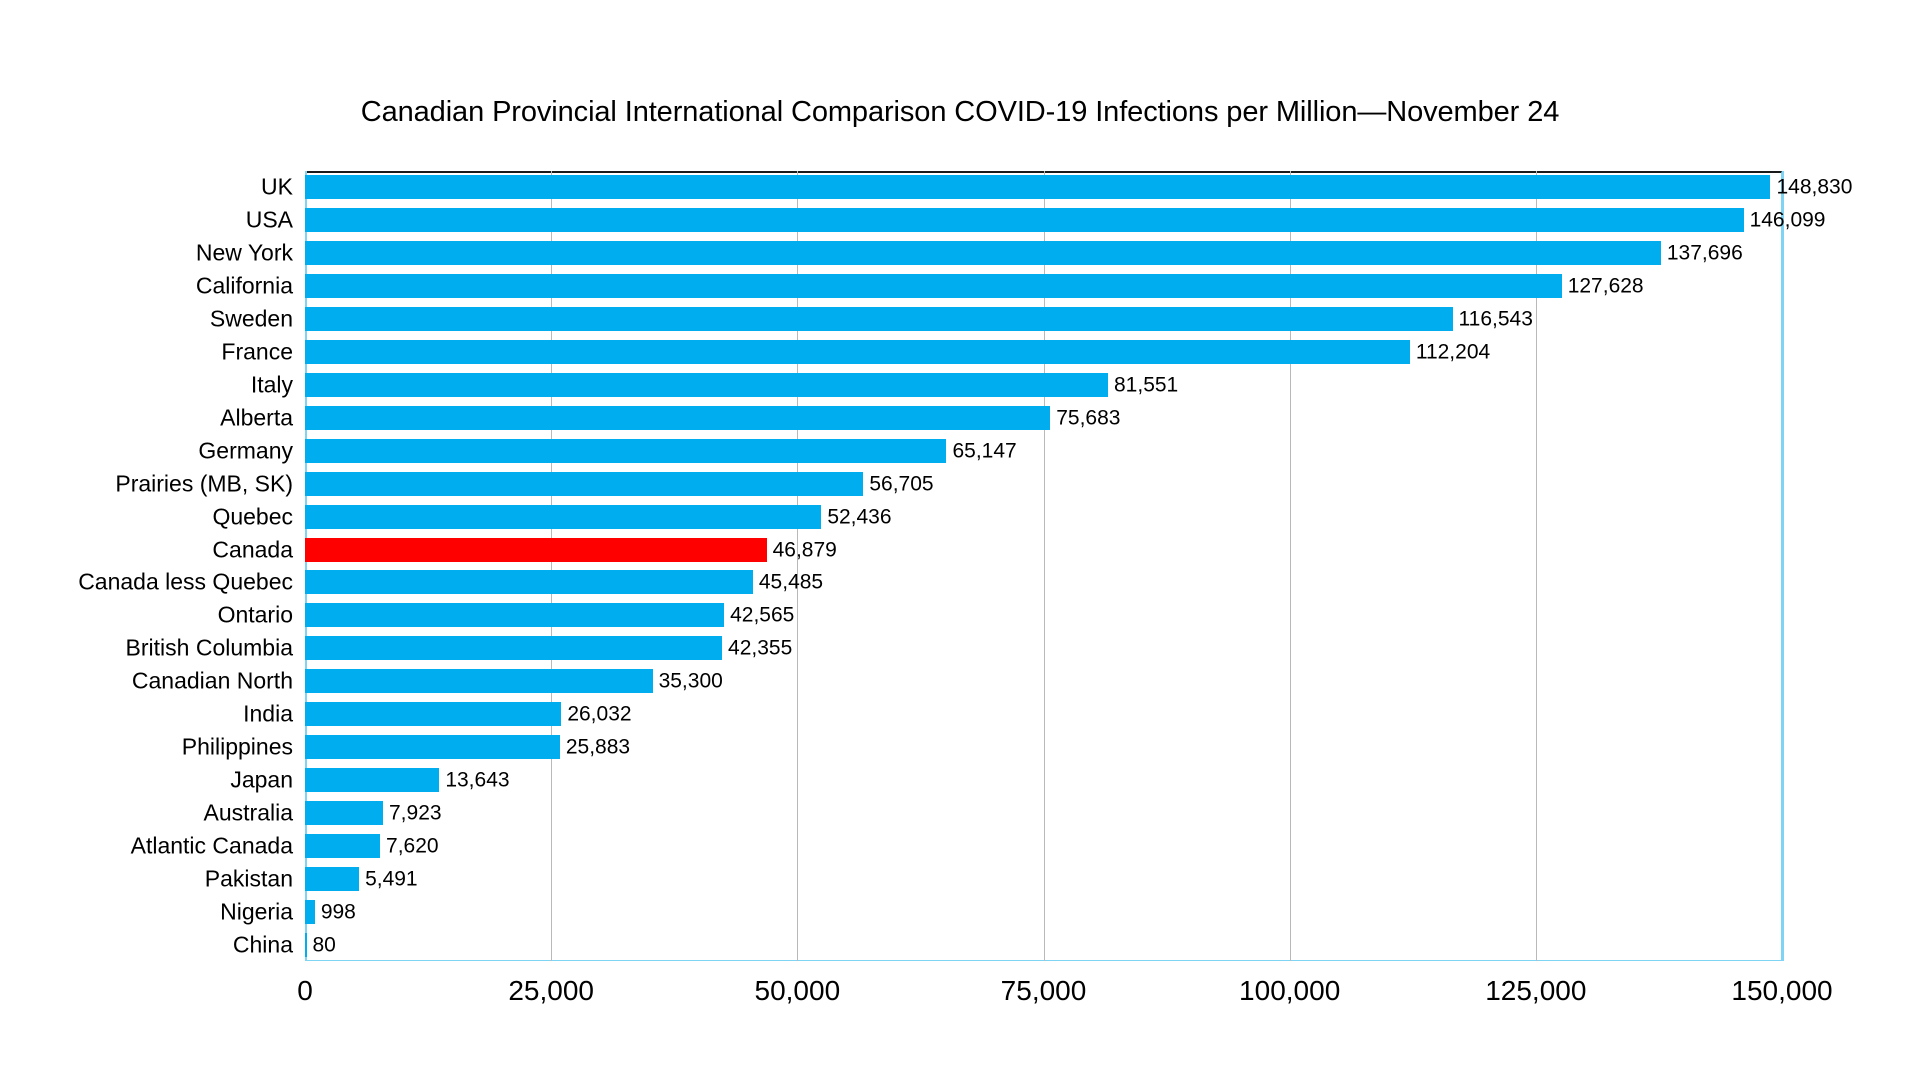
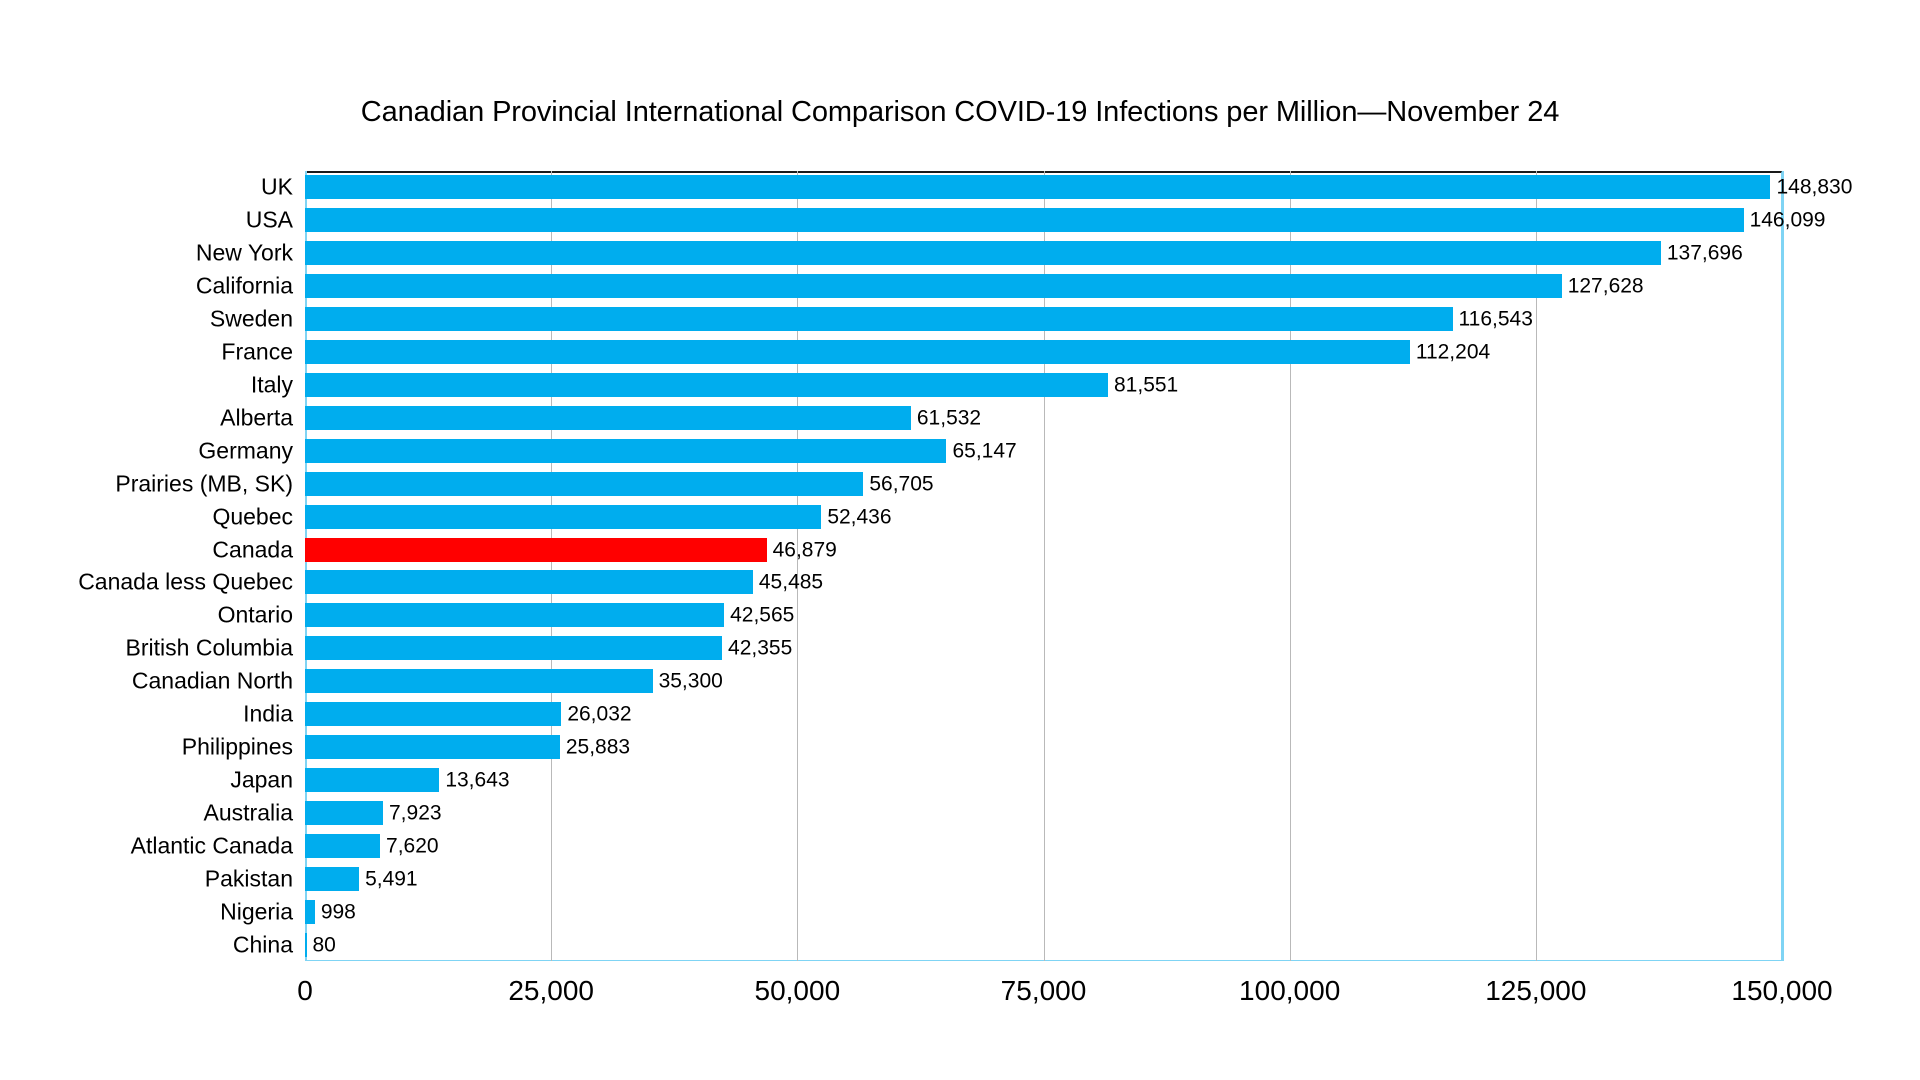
Alberta: 75,683 -> 61,532
